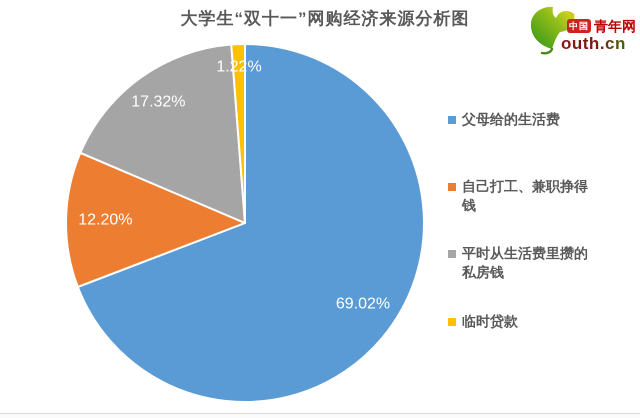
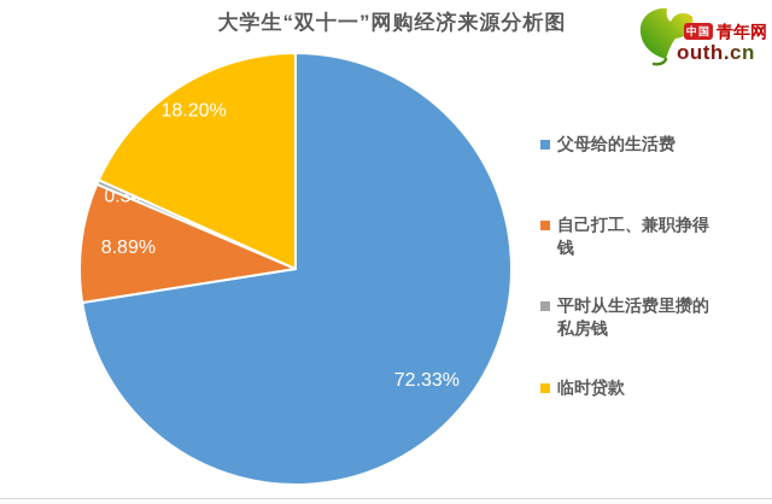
父母给的生活费: 69.02% -> 72.33%
自己打工、兼职挣得钱: 12.20% -> 8.89%
平时从生活费里攒的私房钱: 17.32% -> 0.34%
临时贷款: 1.22% -> 18.20%
